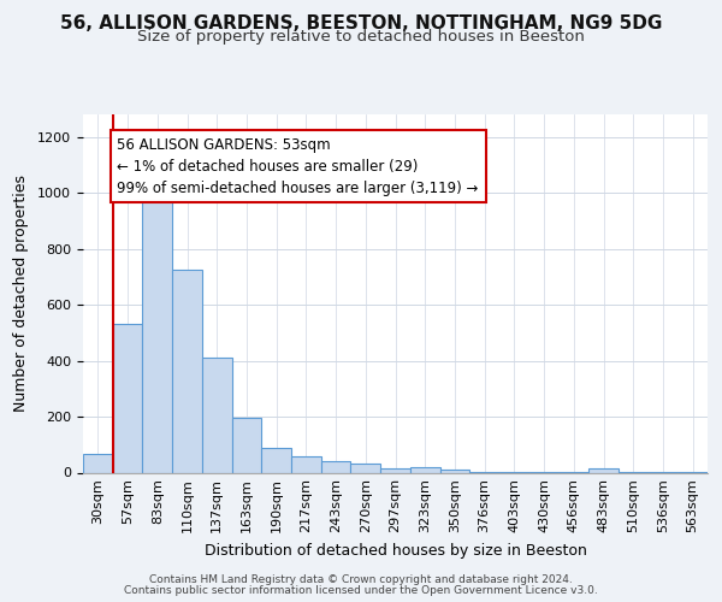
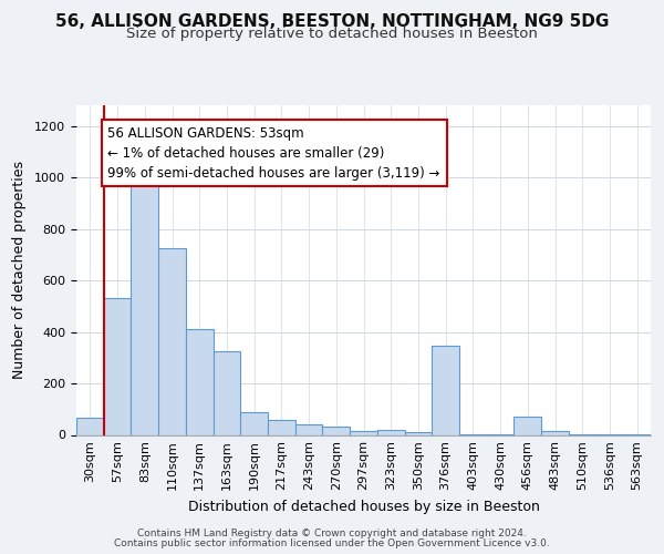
163sqm: 197 -> 325
376sqm: 3 -> 345
456sqm: 3 -> 70
